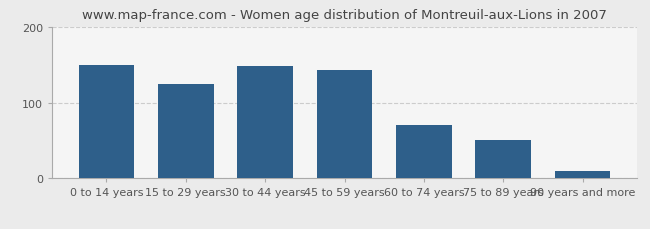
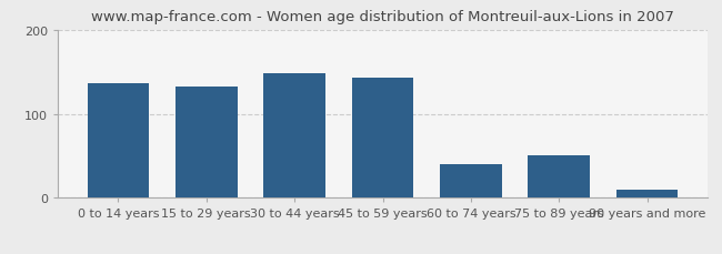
0 to 14 years: 150 -> 136
15 to 29 years: 125 -> 132
60 to 74 years: 70 -> 40
